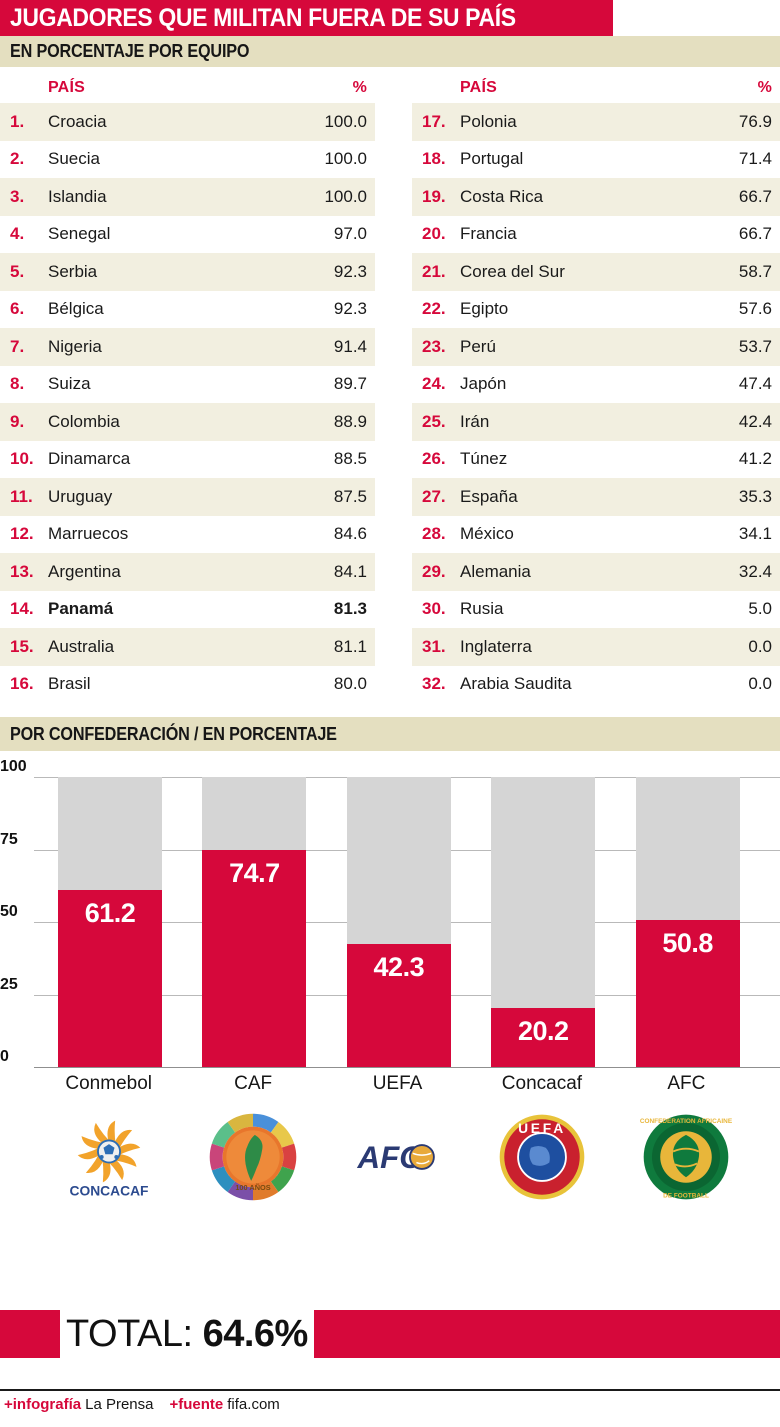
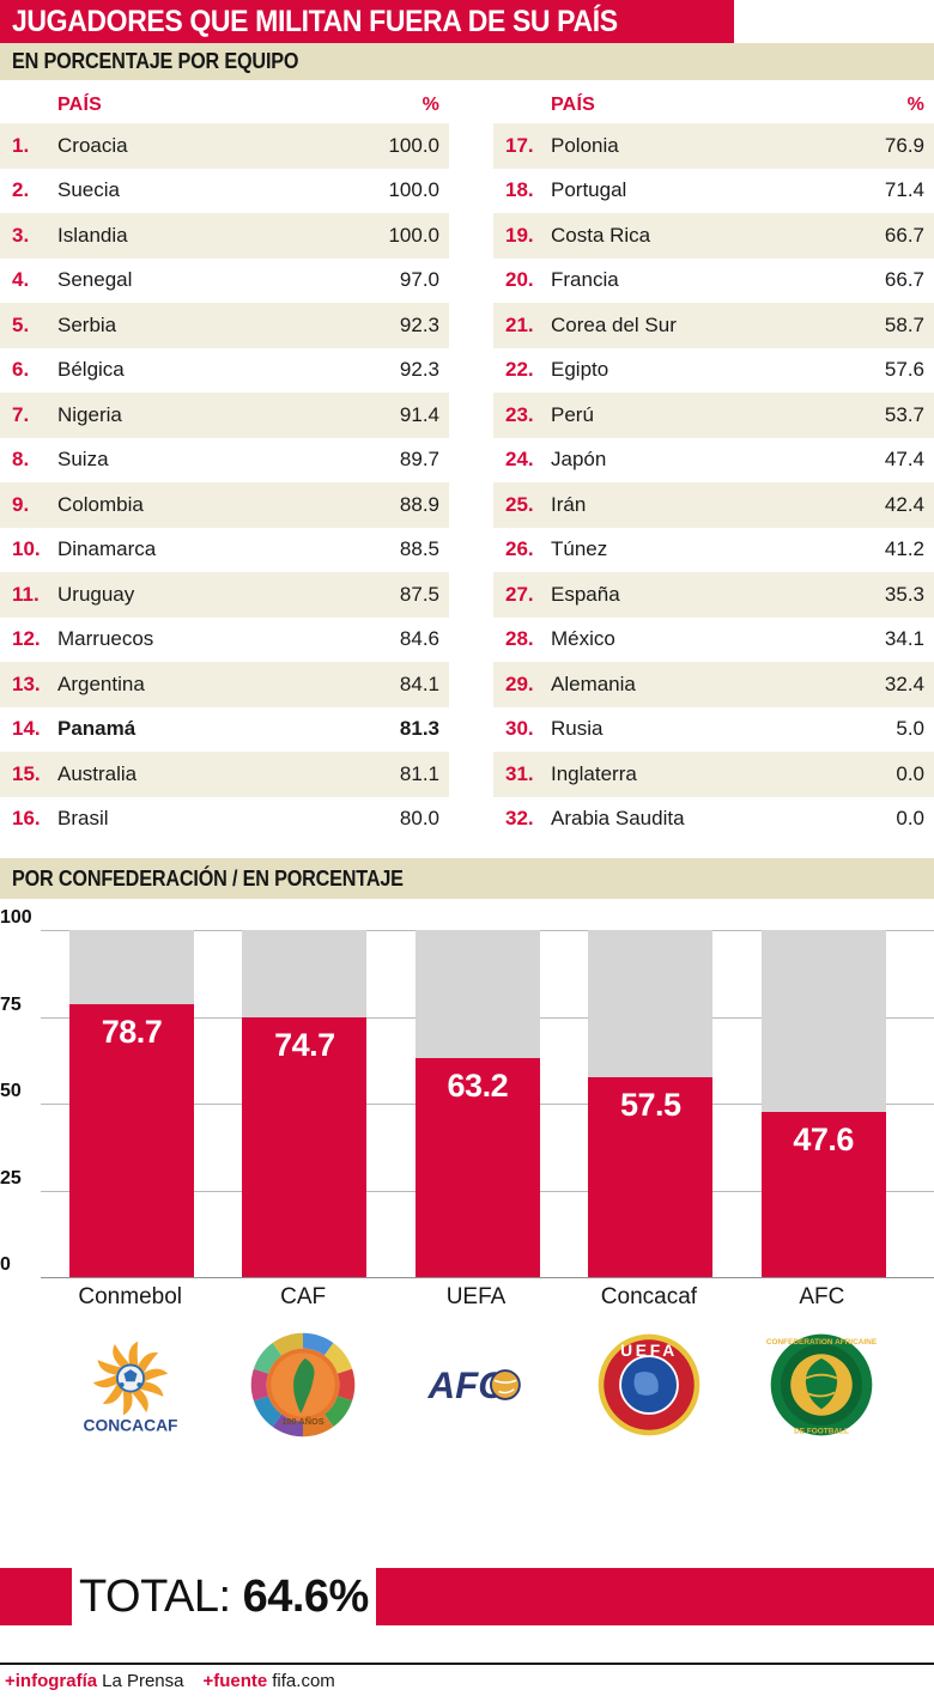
Conmebol: 61.2 -> 78.7
UEFA: 42.3 -> 63.2
Concacaf: 20.2 -> 57.5
AFC: 50.8 -> 47.6
